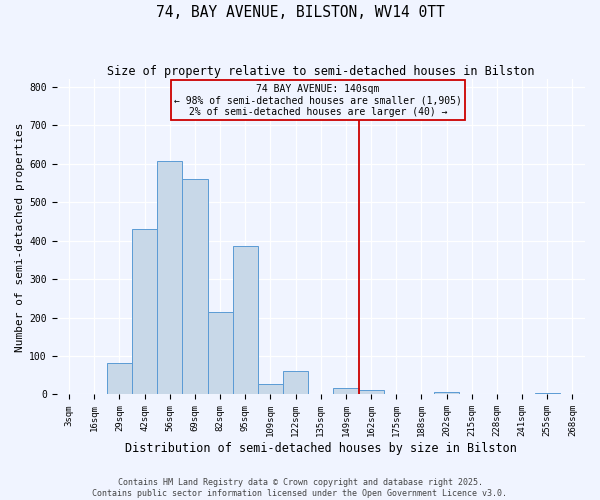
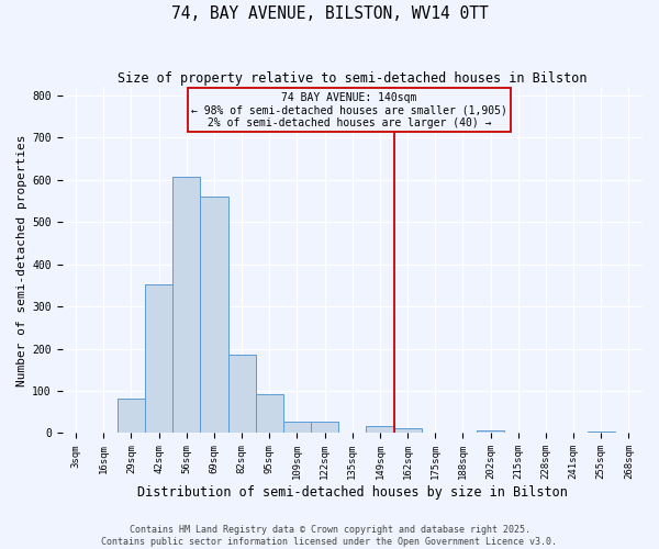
42sqm: 430 -> 352
82sqm: 215 -> 185
95sqm: 385 -> 91
122sqm: 60 -> 28
